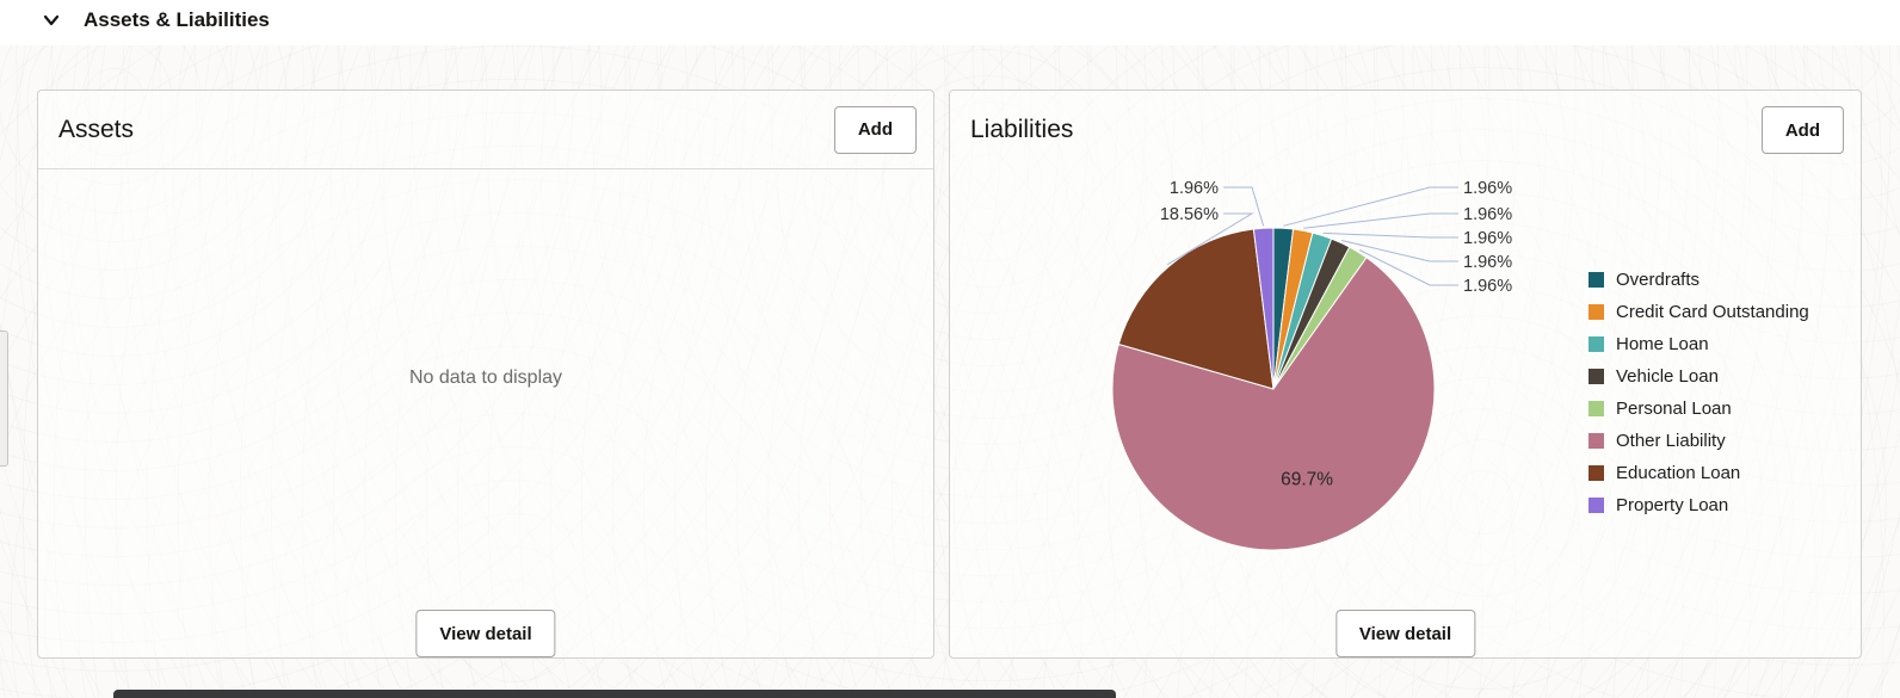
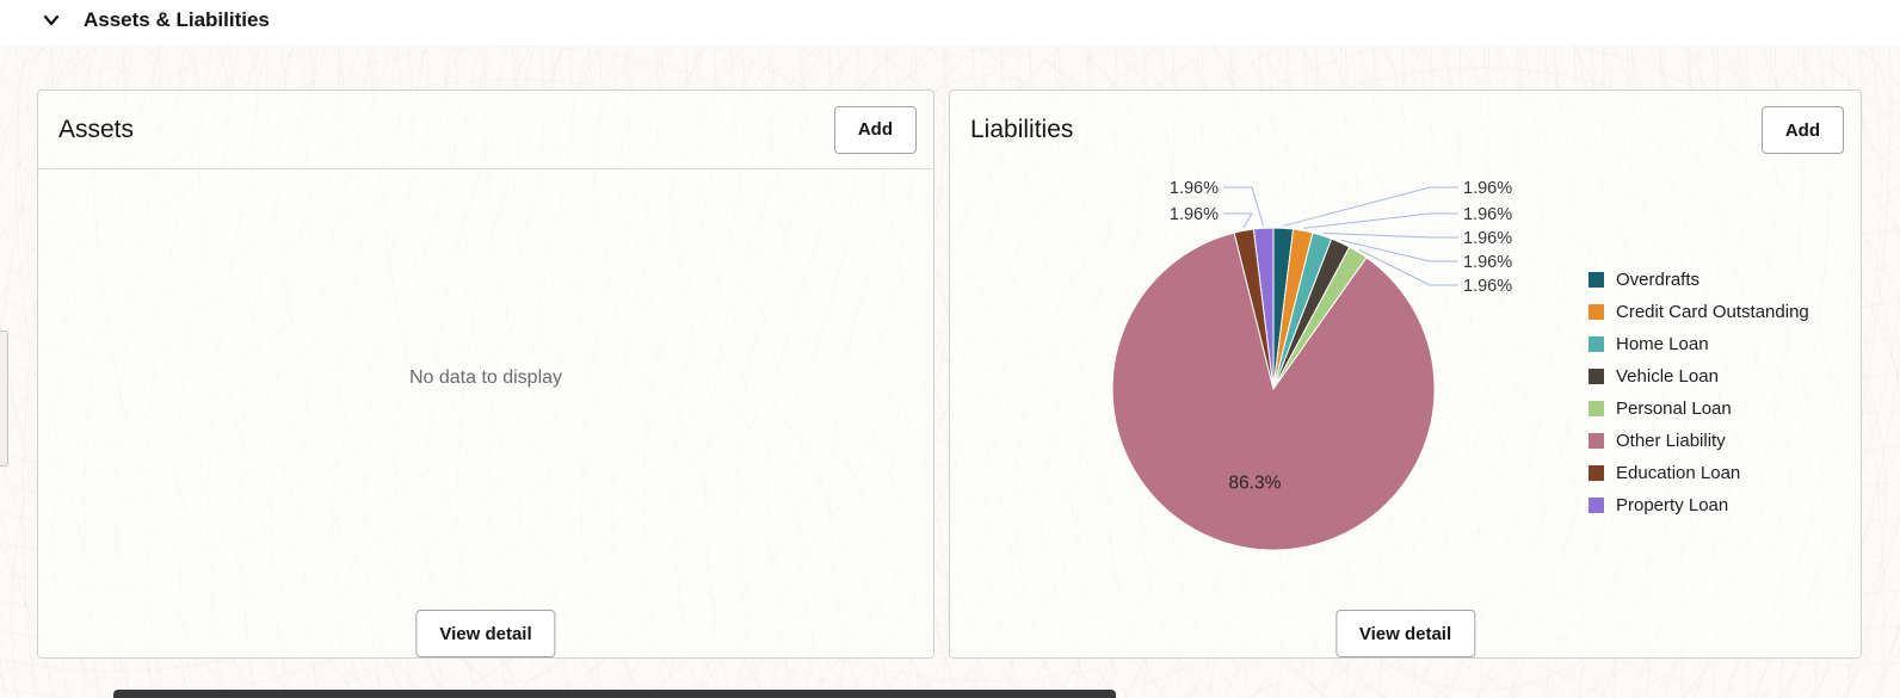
Other Liability: 69.7% -> 86.3%
Education Loan: 18.56% -> 1.96%
